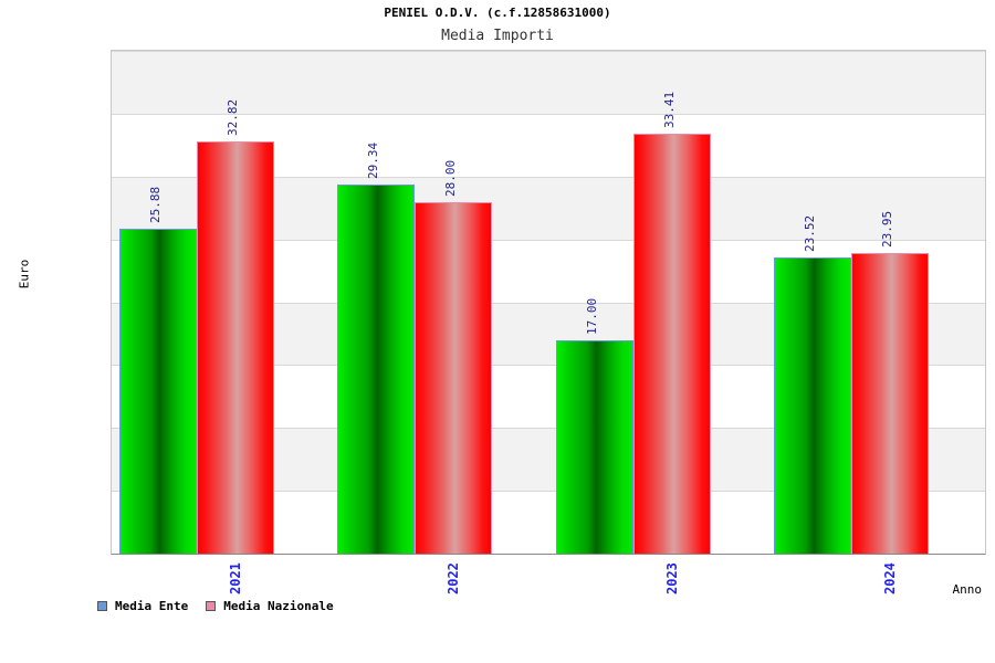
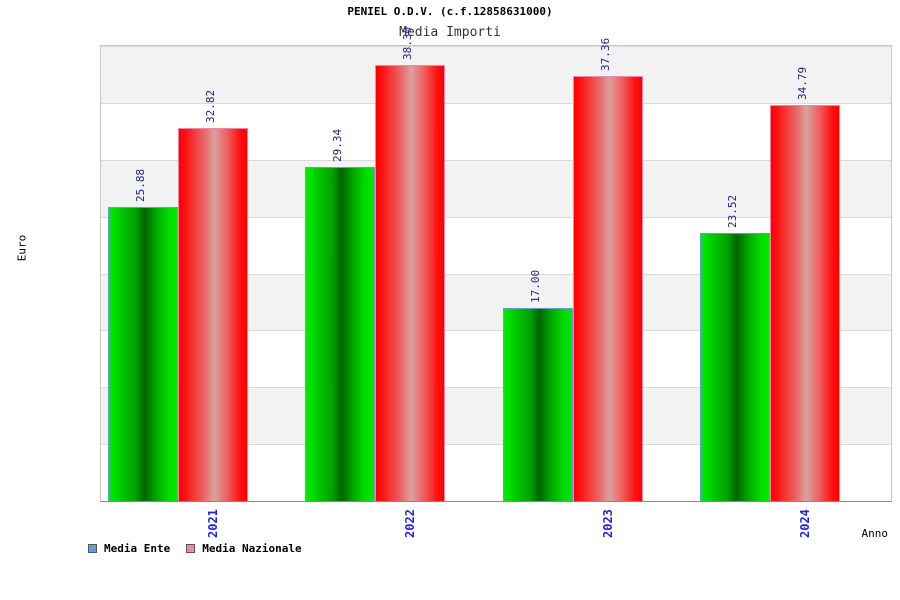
Media Nazionale/2022: 28.00 -> 38.30
Media Nazionale/2023: 33.41 -> 37.36
Media Nazionale/2024: 23.95 -> 34.79
